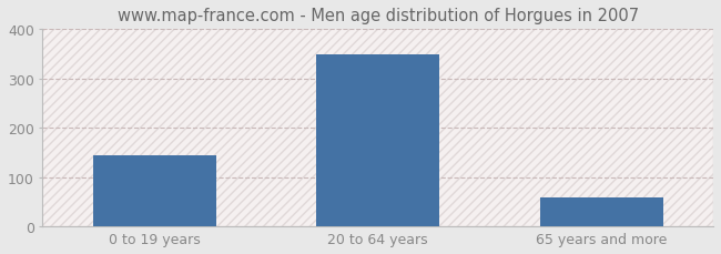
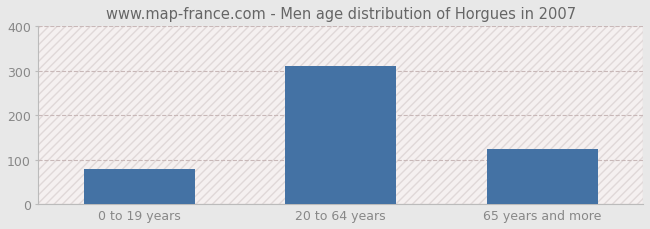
0 to 19 years: 145 -> 80
20 to 64 years: 348 -> 310
65 years and more: 60 -> 125
